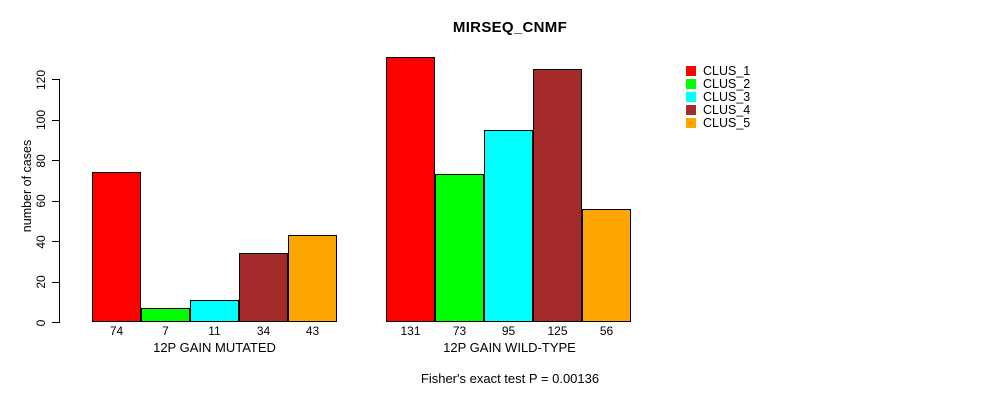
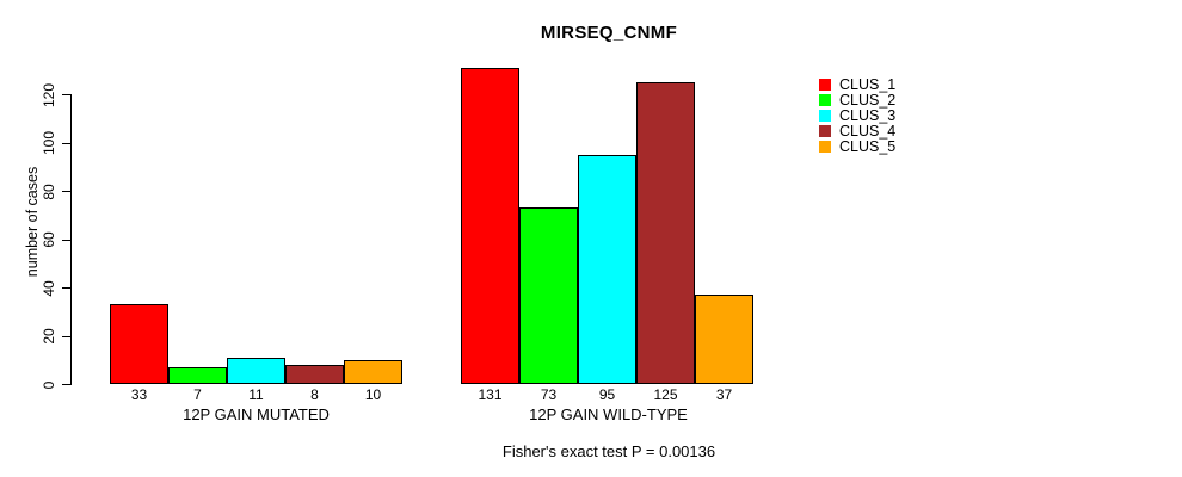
CLUS_1/12P GAIN MUTATED: 74 -> 33
CLUS_4/12P GAIN MUTATED: 34 -> 8
CLUS_5/12P GAIN MUTATED: 43 -> 10
CLUS_5/12P GAIN WILD-TYPE: 56 -> 37
